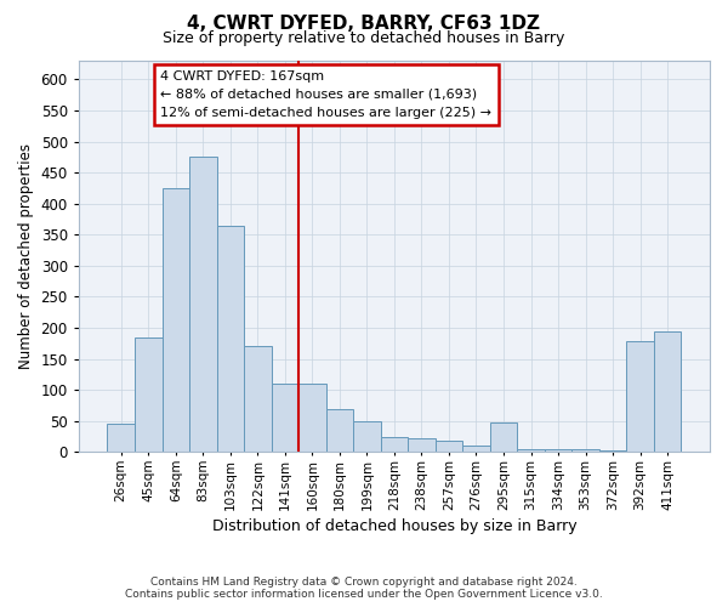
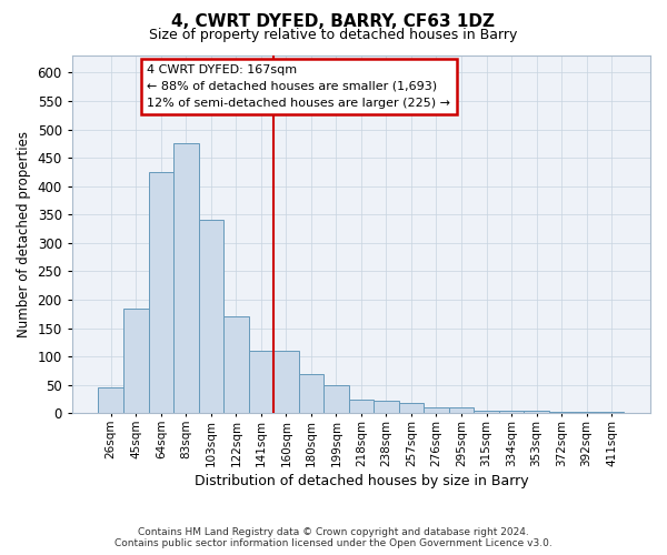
103sqm: 364 -> 340
295sqm: 48 -> 10
392sqm: 178 -> 3
411sqm: 194 -> 3
